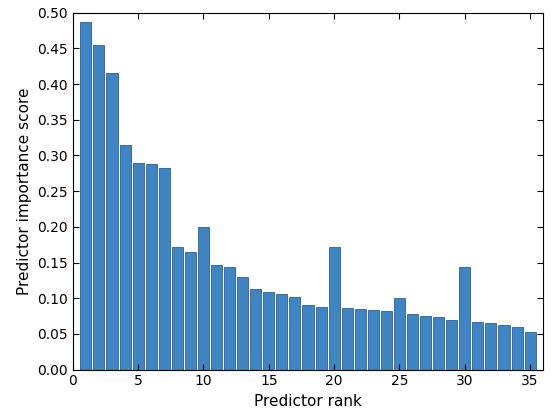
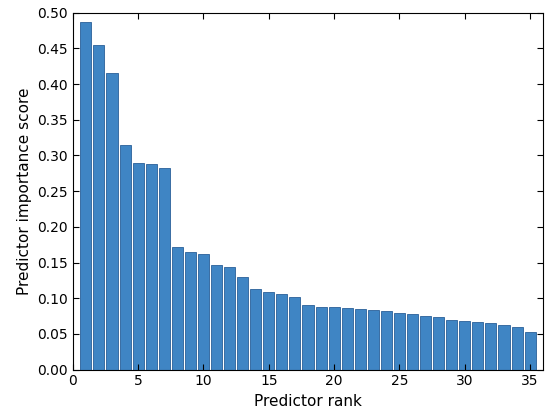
10: 0.200 -> 0.162
20: 0.172 -> 0.088
25: 0.100 -> 0.079
30: 0.144 -> 0.068
